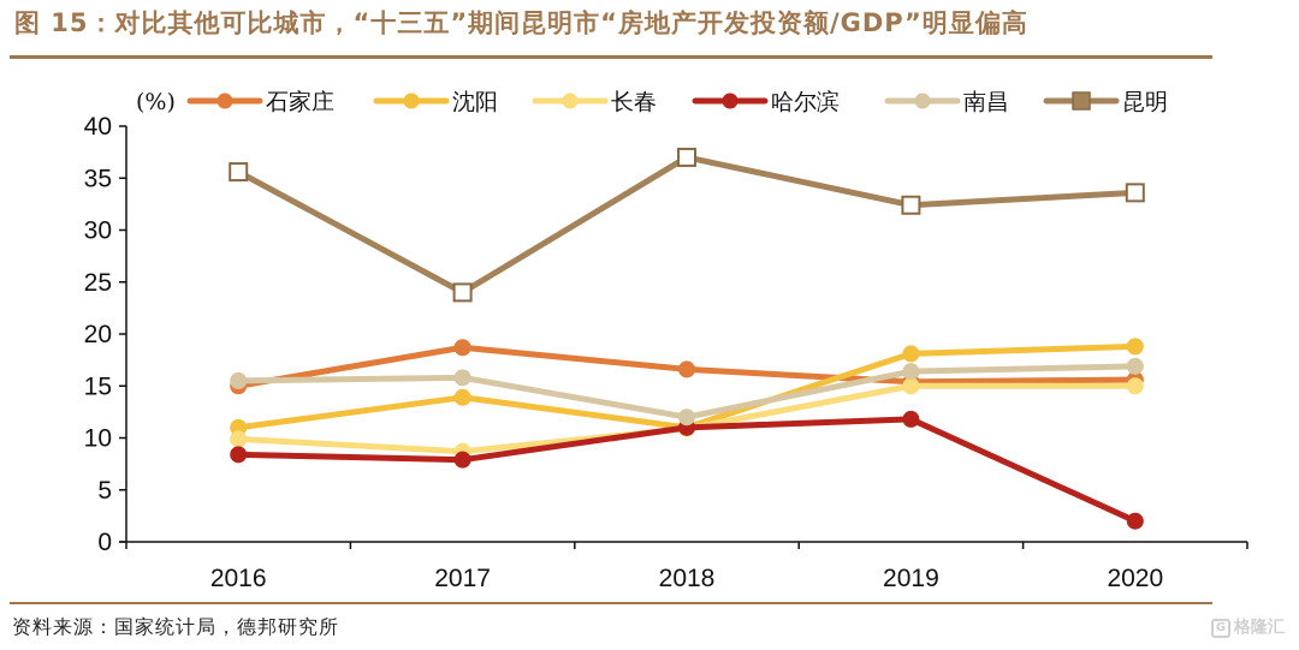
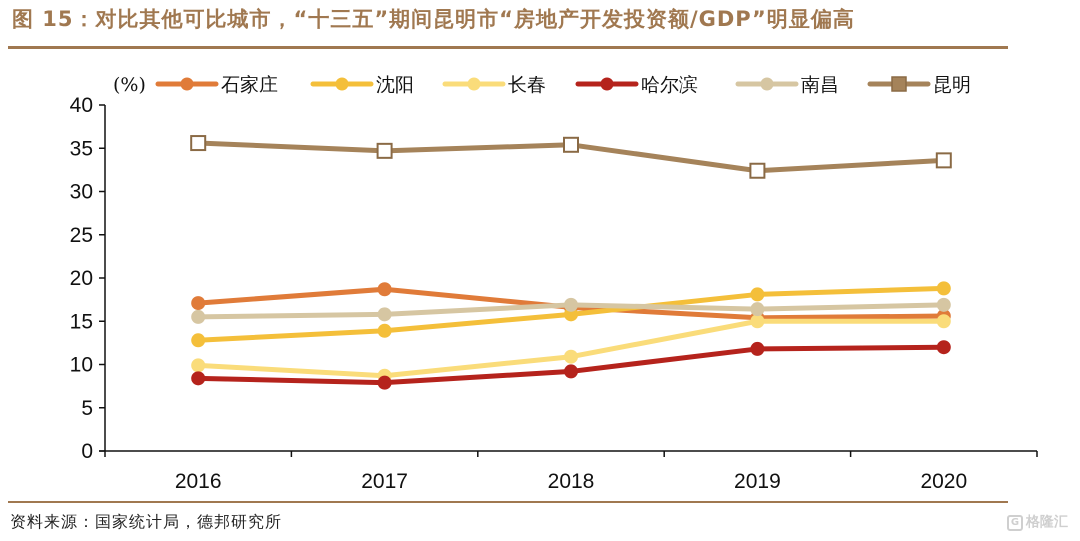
石家庄/2016: 15 -> 17
沈阳/2016: 11 -> 13
昆明/2017: 24 -> 35
沈阳/2018: 11 -> 16
哈尔滨/2018: 11 -> 9
南昌/2018: 12 -> 17
昆明/2018: 37 -> 35
哈尔滨/2020: 2 -> 12
